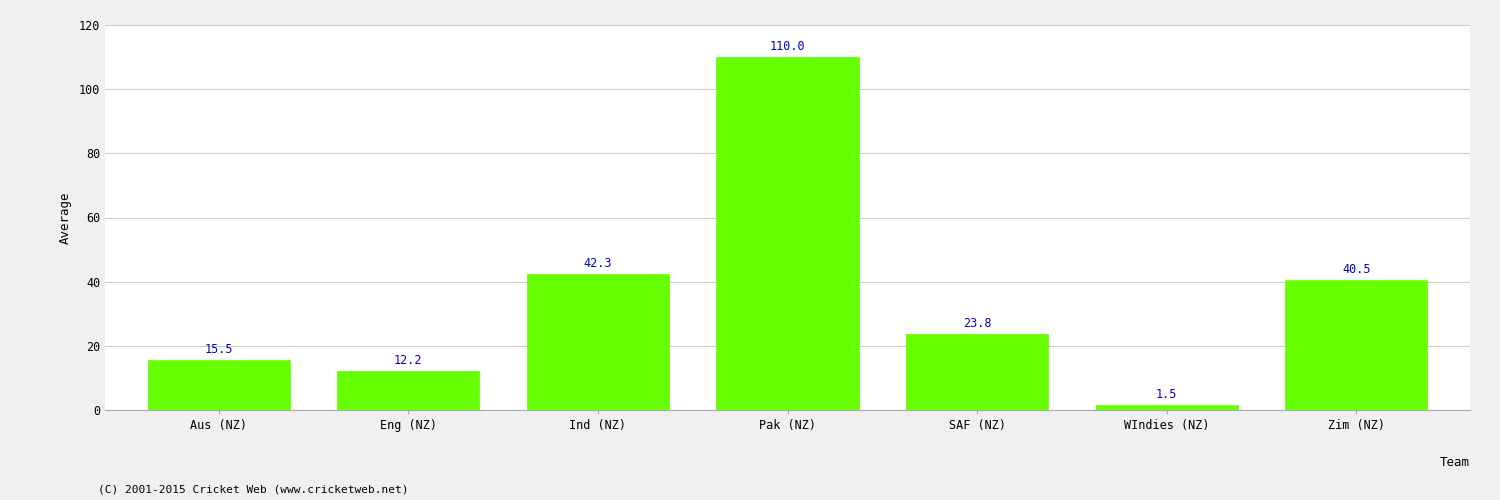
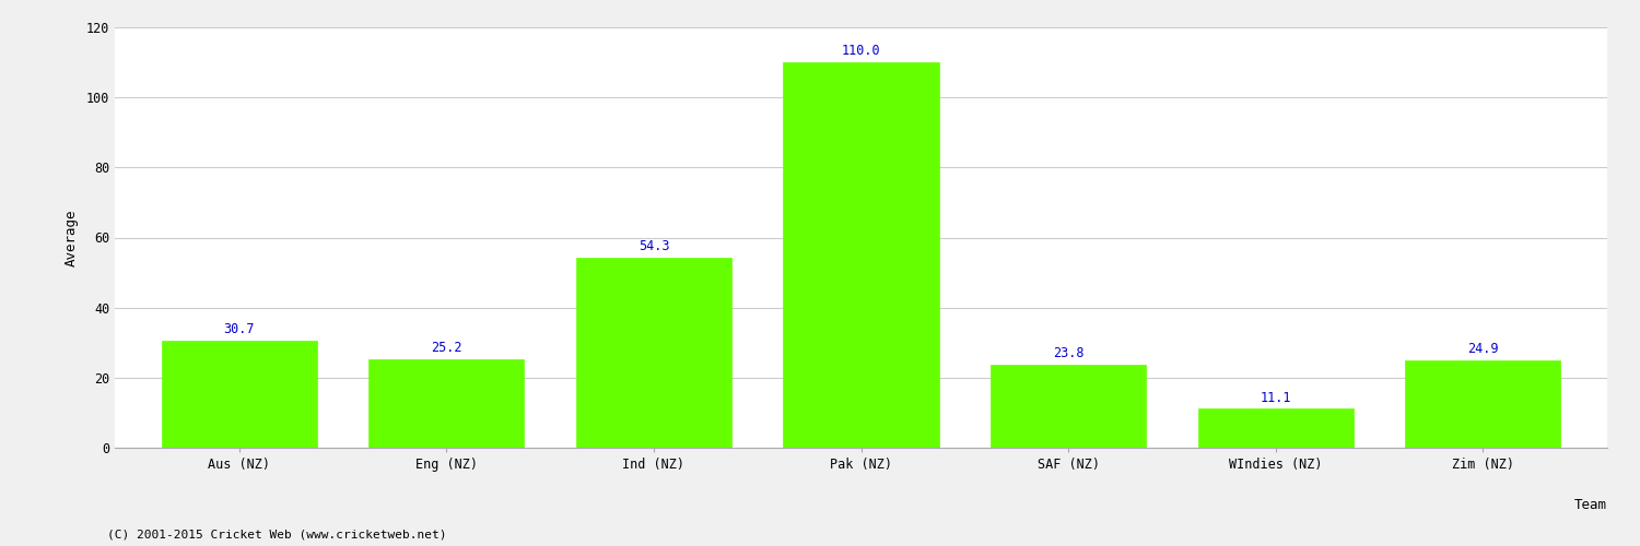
Aus (NZ): 15.5 -> 30.7
Eng (NZ): 12.2 -> 25.2
Ind (NZ): 42.3 -> 54.3
WIndies (NZ): 1.5 -> 11.1
Zim (NZ): 40.5 -> 24.9
